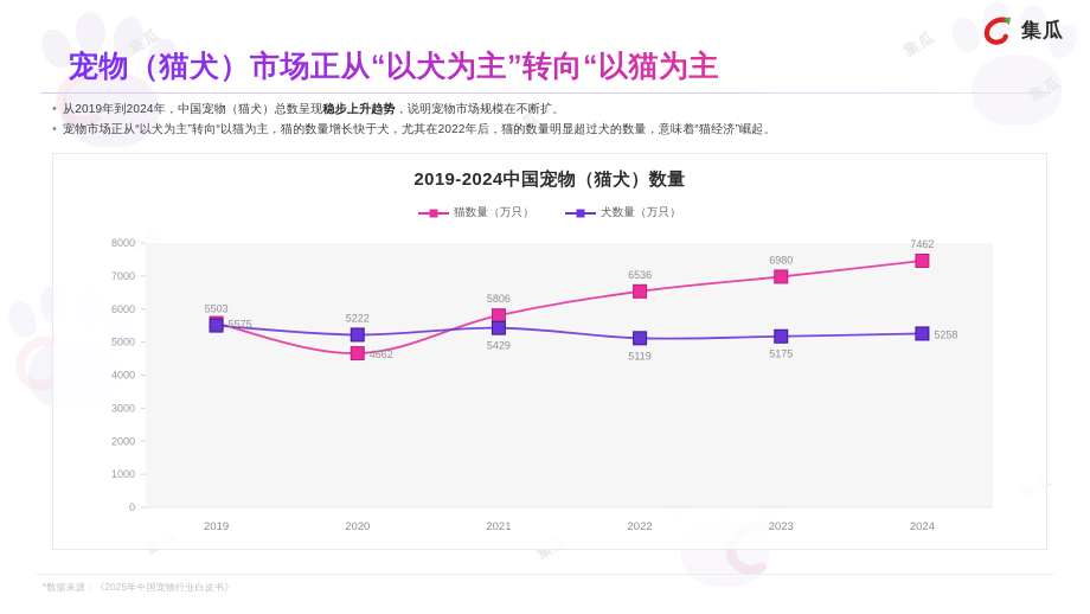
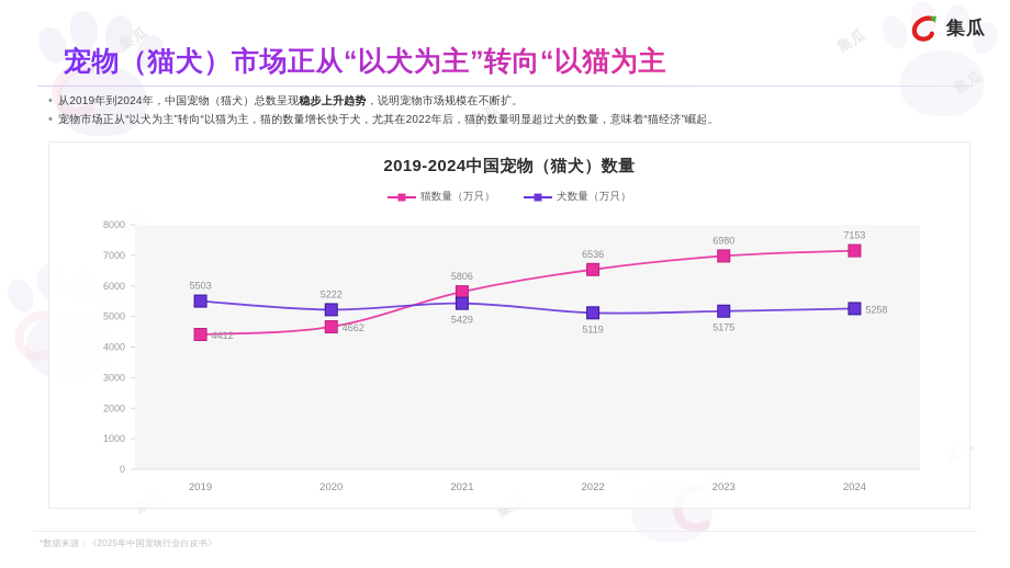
猫数量（万只）/2019: 5575 -> 4412
猫数量（万只）/2024: 7462 -> 7153
